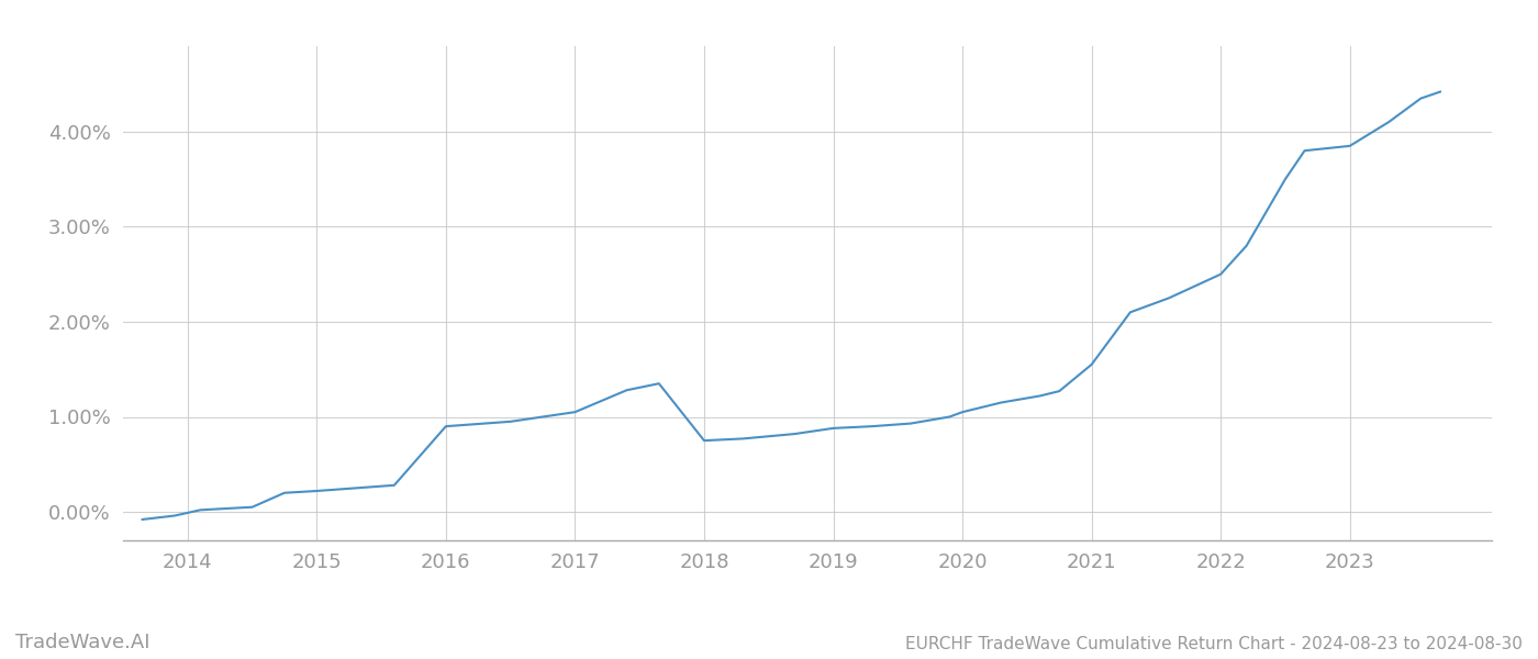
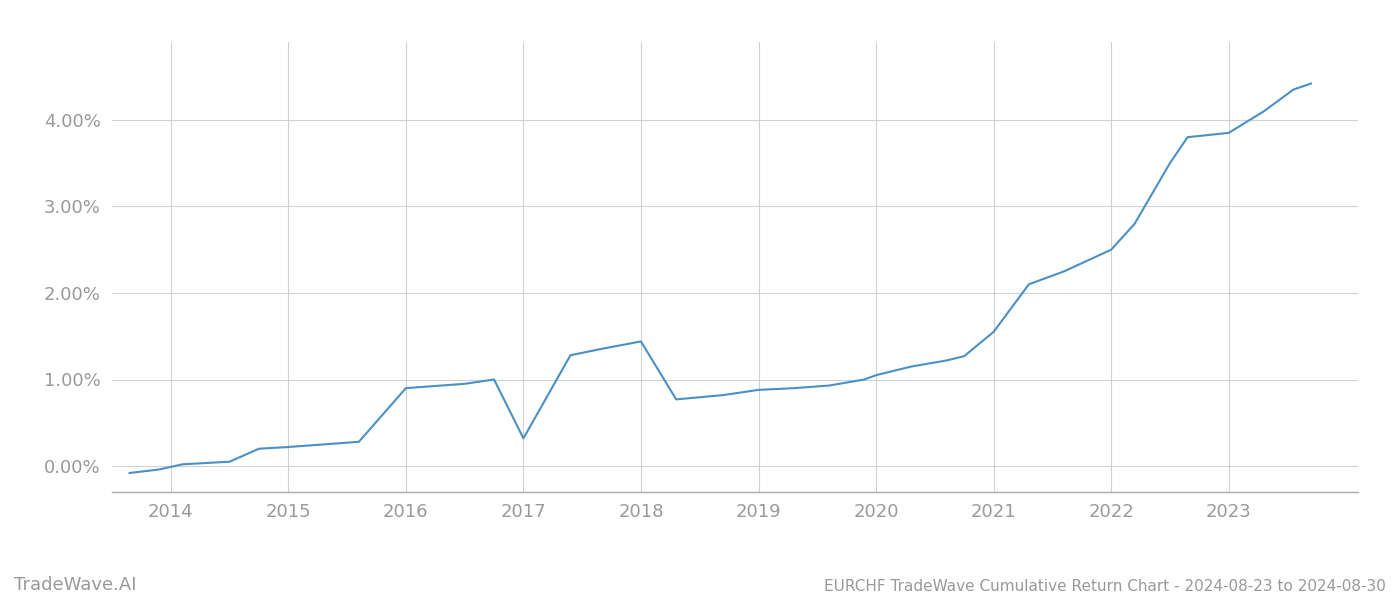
2017: 1.05% -> 0.32%
2018: 0.75% -> 1.44%
